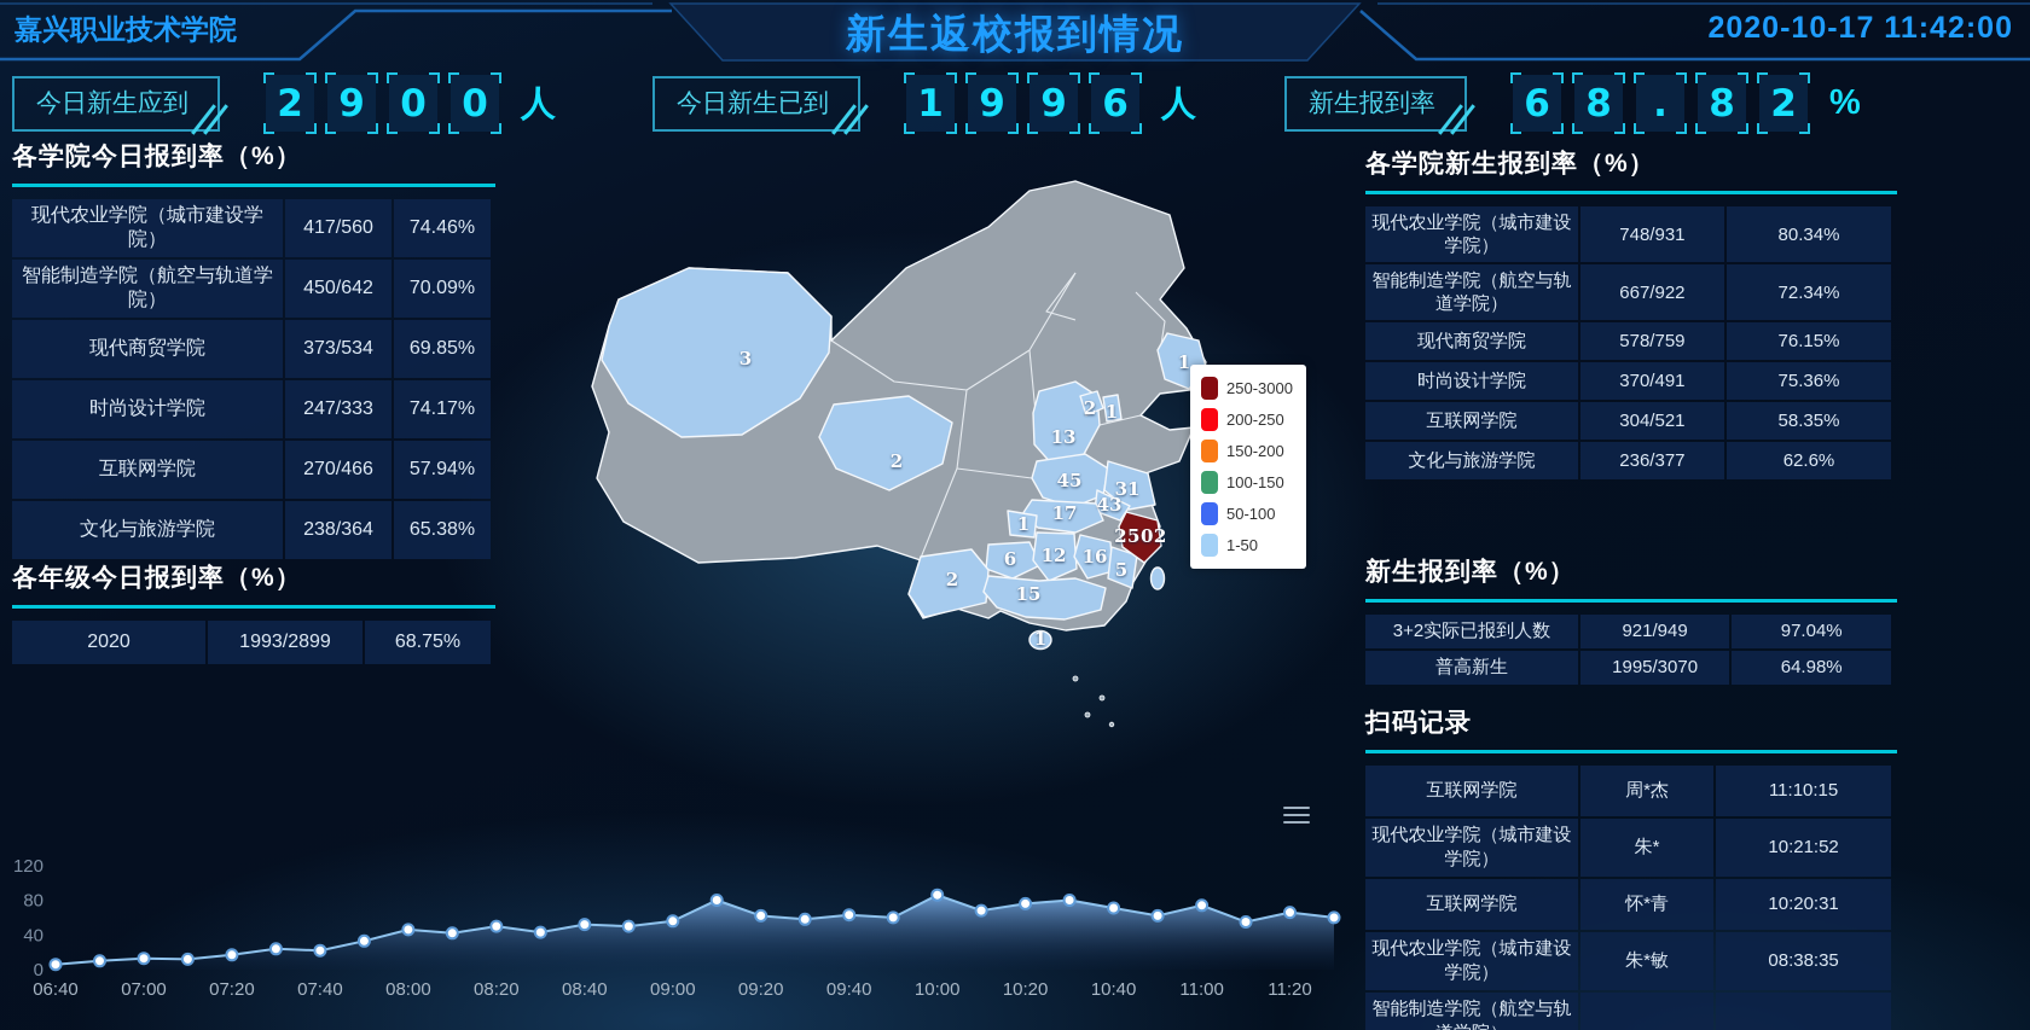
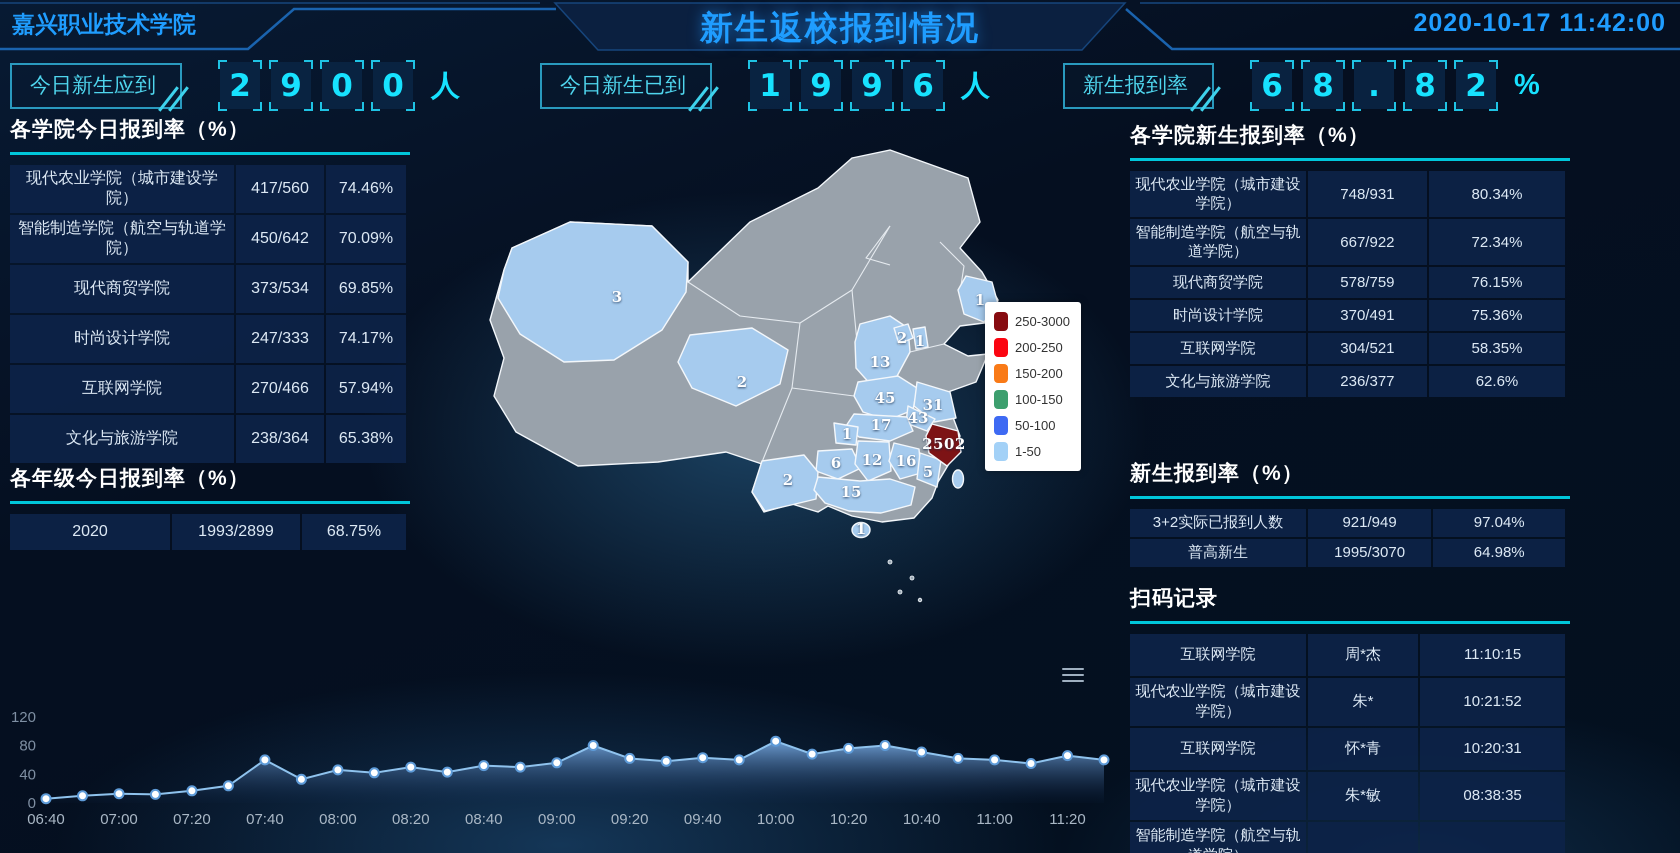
07:40: 20 -> 60
11:00: 70 -> 60
